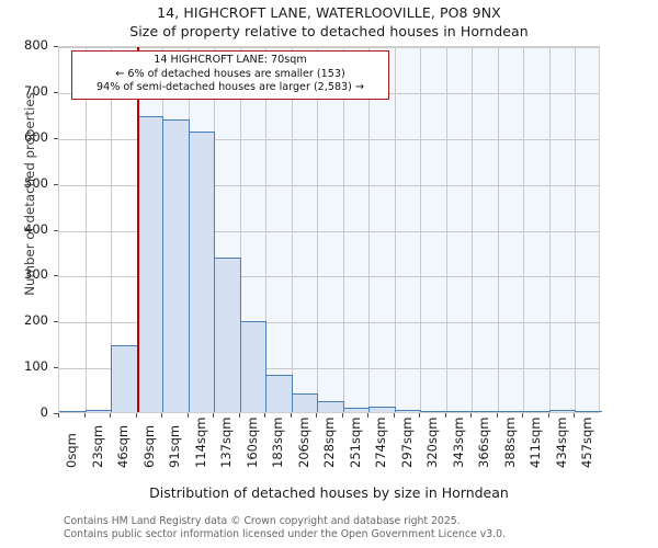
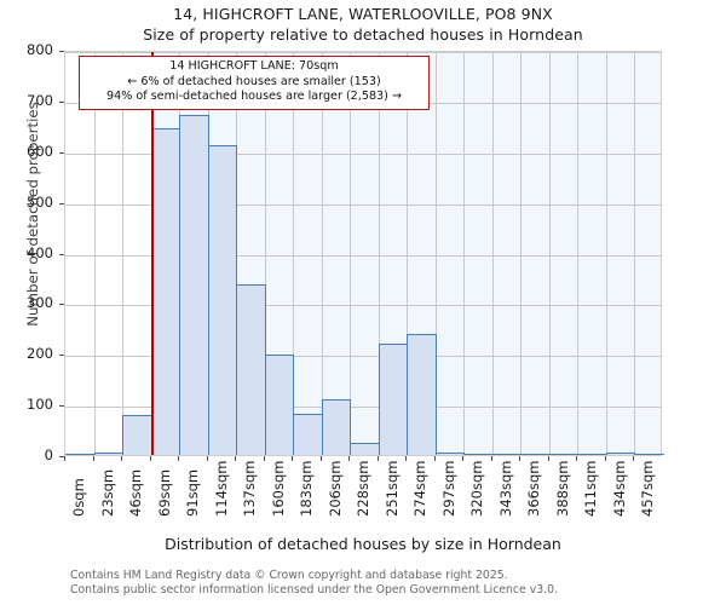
46sqm: 140 -> 80
91sqm: 640 -> 670
206sqm: 40 -> 110
251sqm: 10 -> 220
274sqm: 10 -> 240
